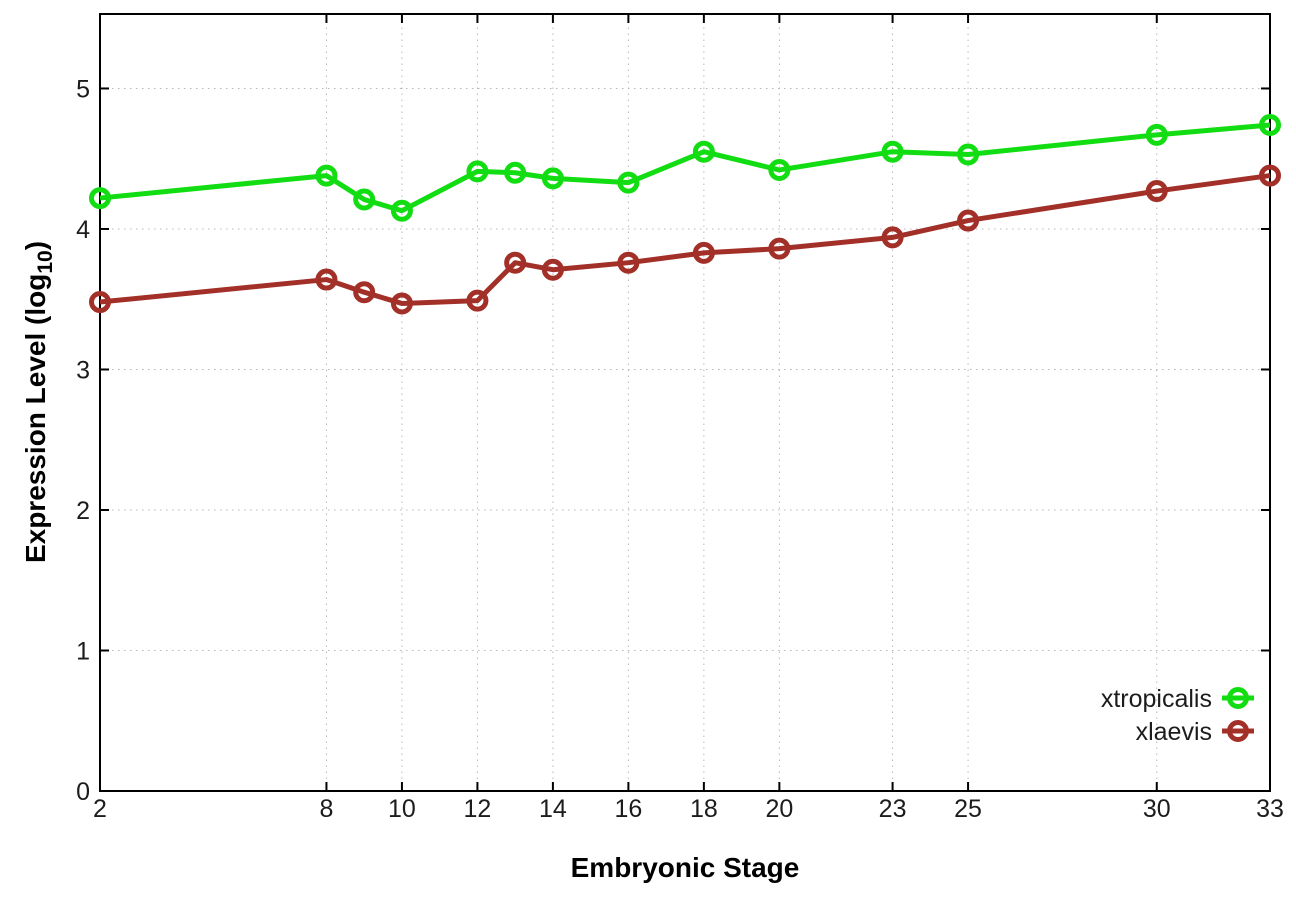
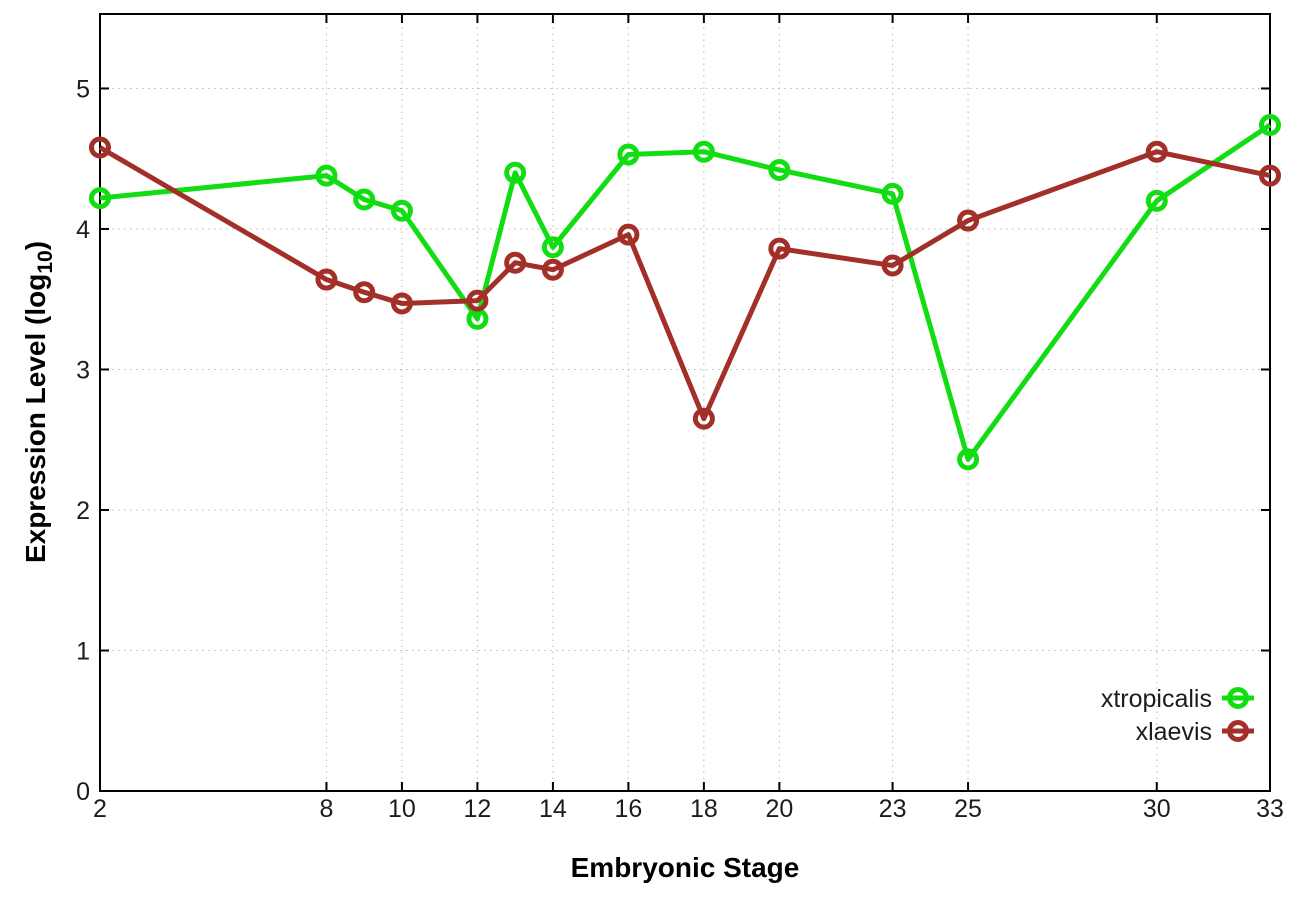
xlaevis/2: 3.48 -> 4.58
xtropicalis/12: 4.41 -> 3.36
xtropicalis/14: 4.36 -> 3.87
xtropicalis/16: 4.33 -> 4.53
xlaevis/16: 3.76 -> 3.96
xlaevis/18: 3.83 -> 2.65
xtropicalis/23: 4.55 -> 4.25
xlaevis/23: 3.94 -> 3.74
xtropicalis/25: 4.53 -> 2.36
xtropicalis/30: 4.67 -> 4.20
xlaevis/30: 4.27 -> 4.55
